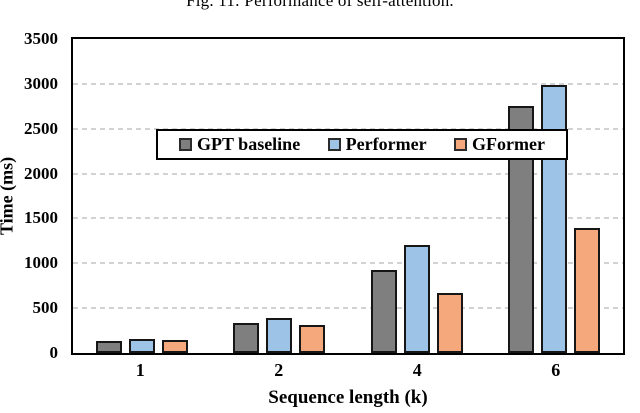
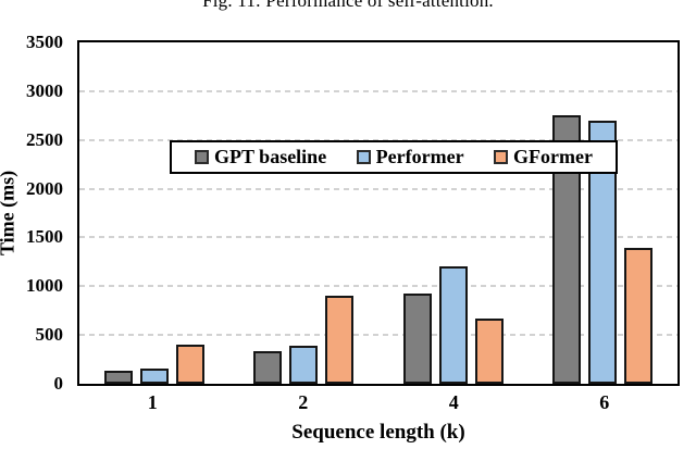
GFormer/1: 200 -> 400
GFormer/2: 300 -> 900
Performer/6: 3000 -> 2700
